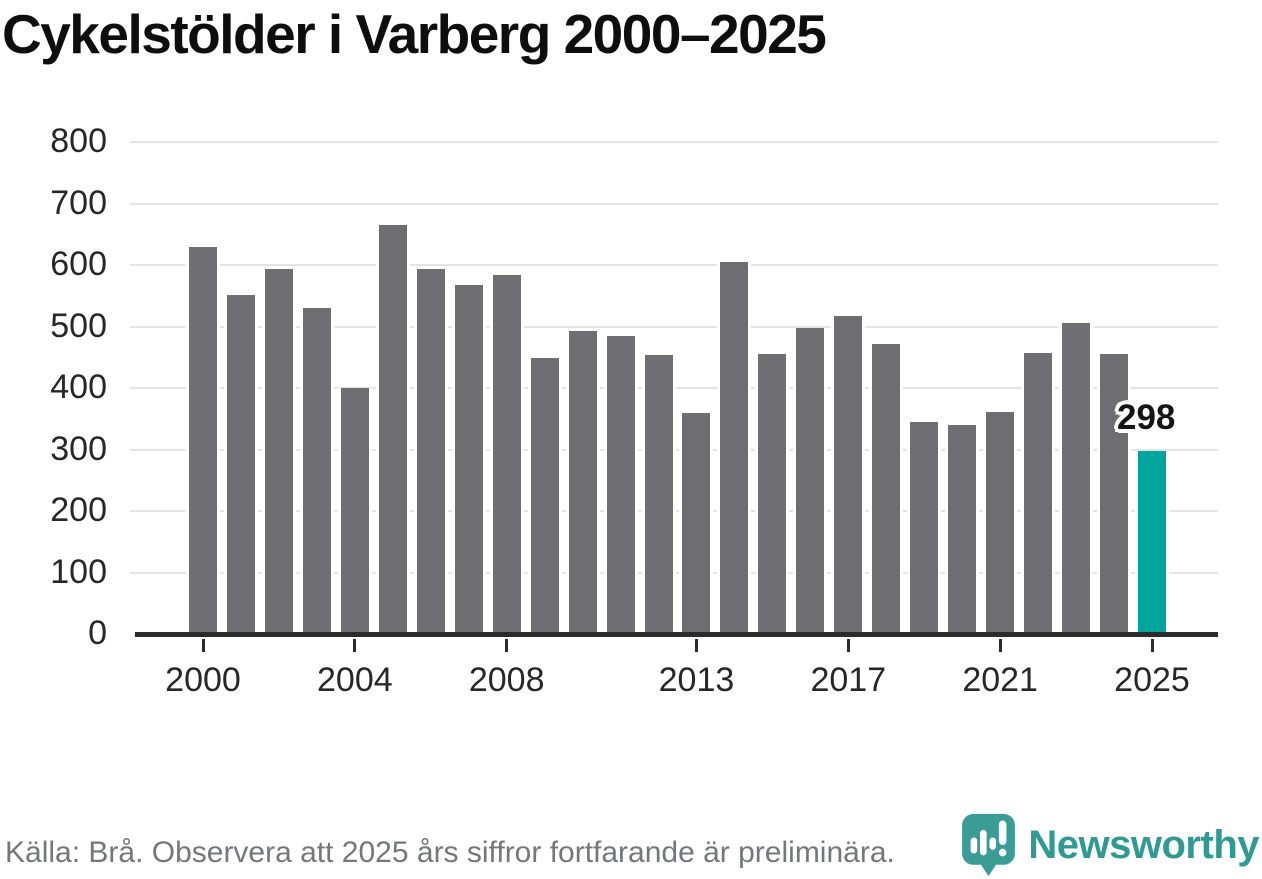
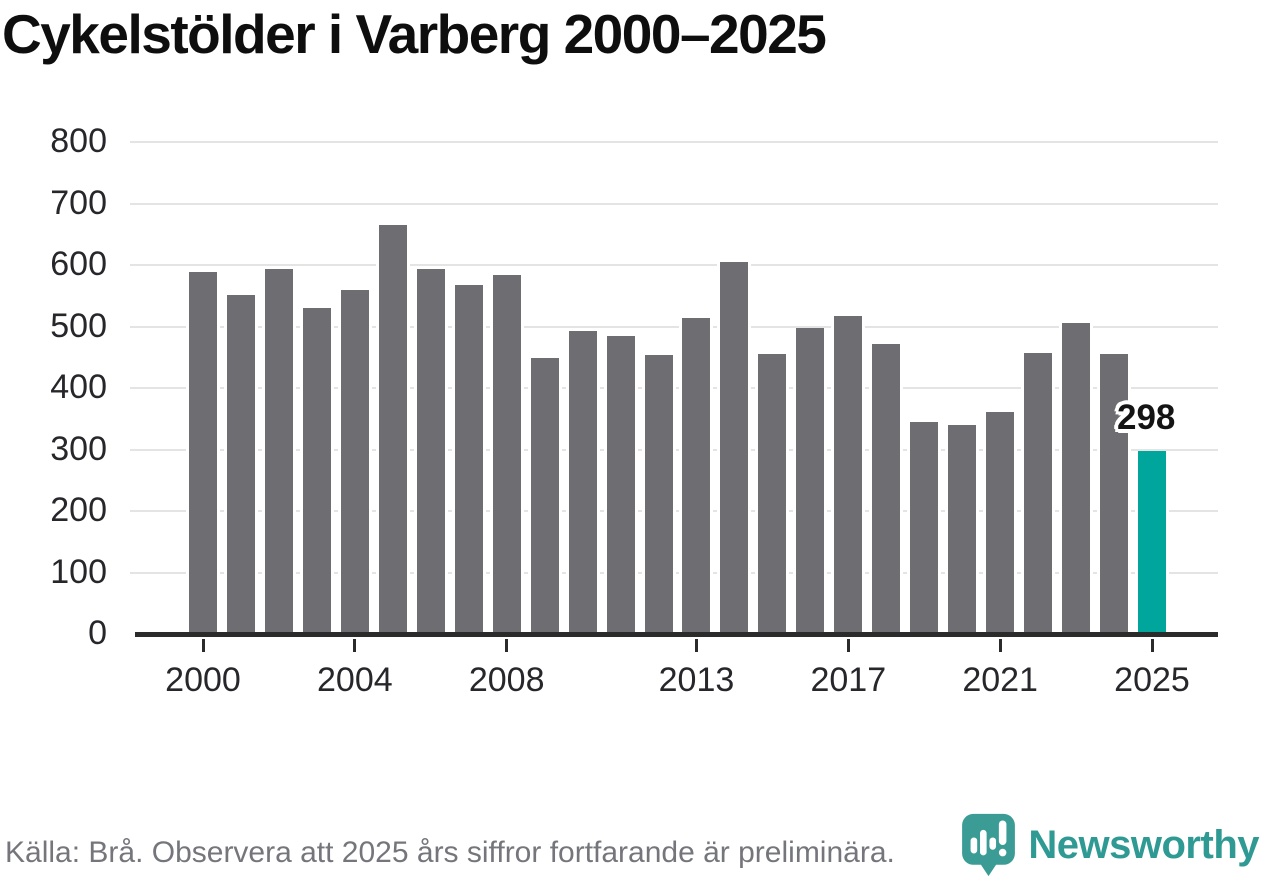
2000: 630 -> 590
2004: 400 -> 560
2013: 360 -> 510
